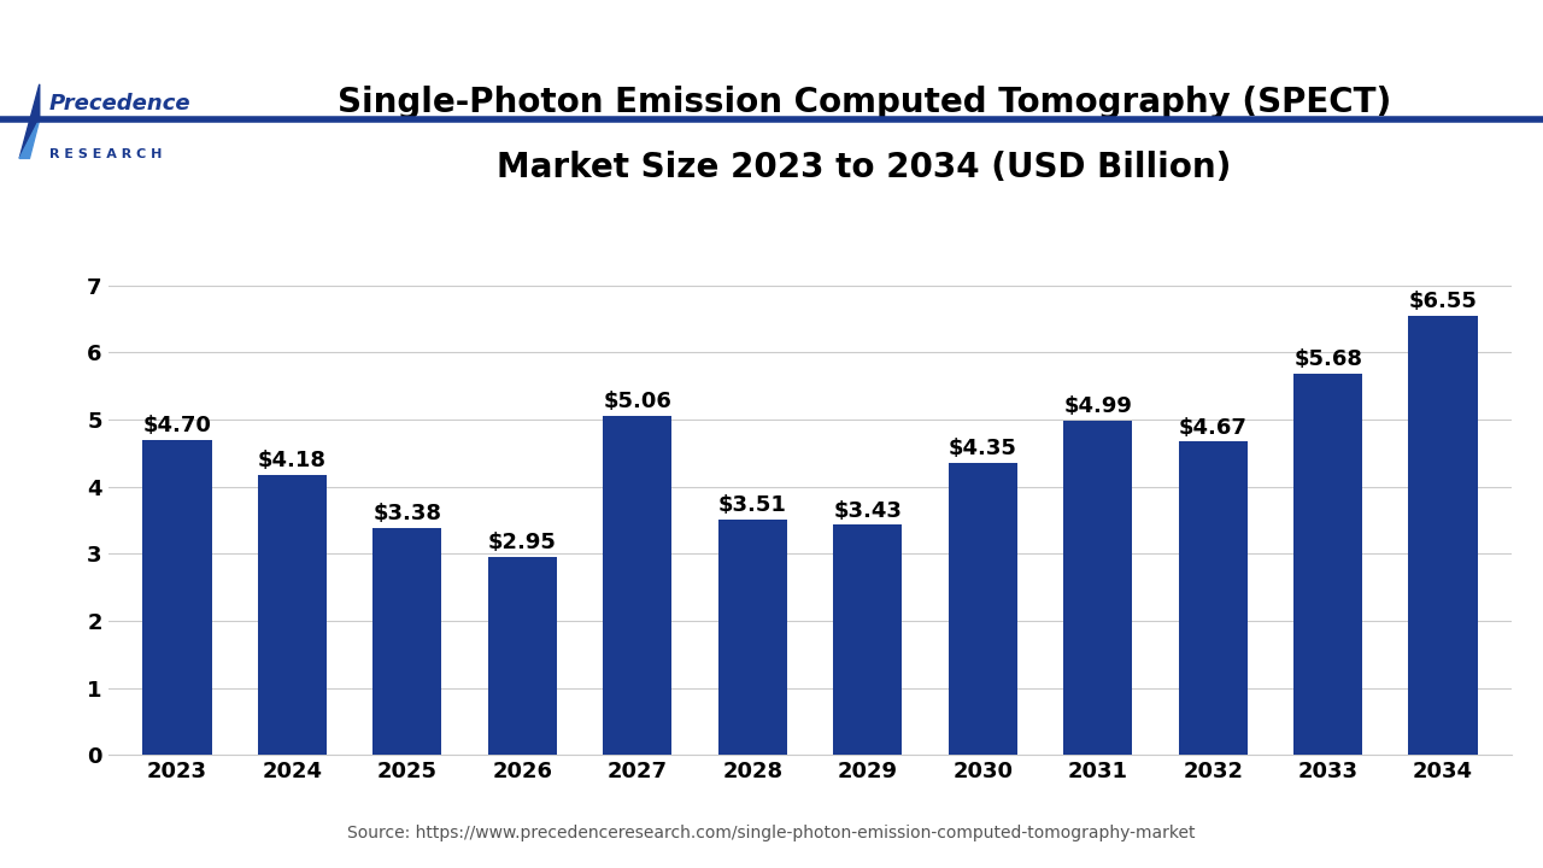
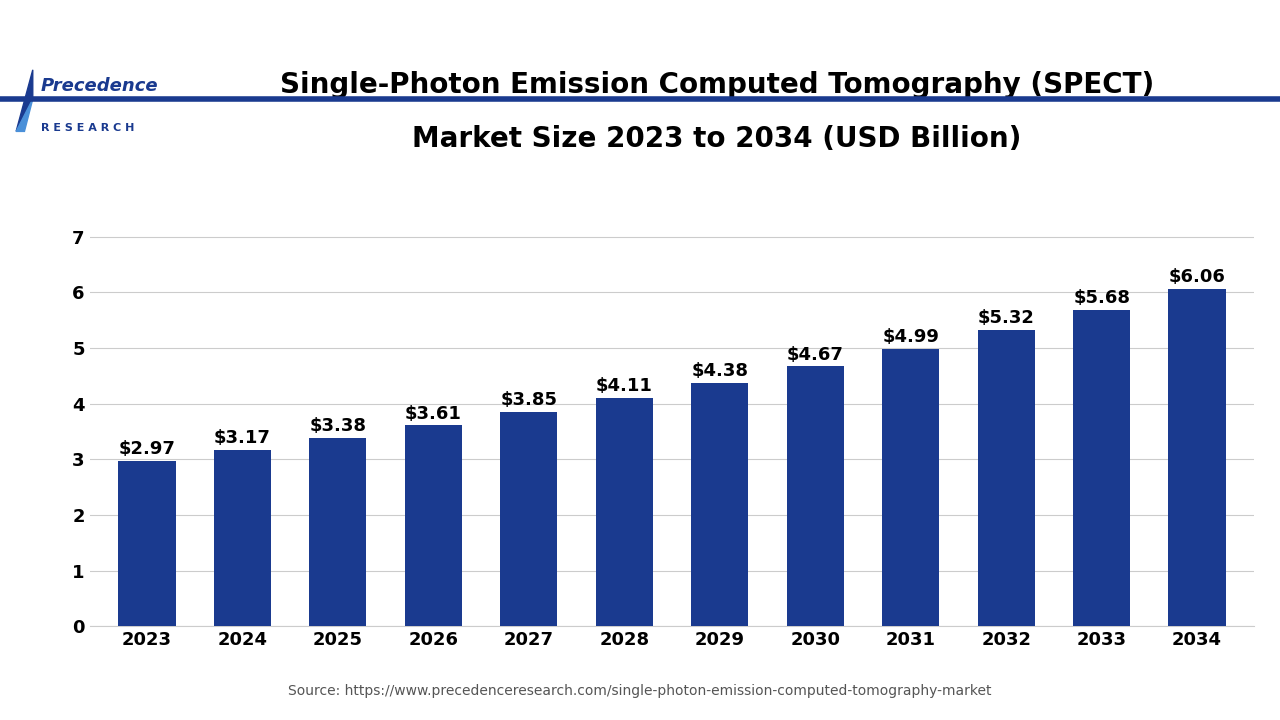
2023: $4.70 -> $2.97
2024: $4.18 -> $3.17
2026: $2.95 -> $3.61
2027: $5.06 -> $3.85
2028: $3.51 -> $4.11
2029: $3.43 -> $4.38
2030: $4.35 -> $4.67
2032: $4.67 -> $5.32
2034: $6.55 -> $6.06
